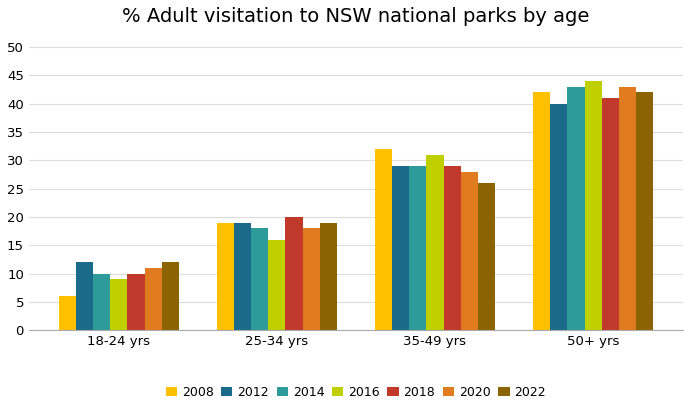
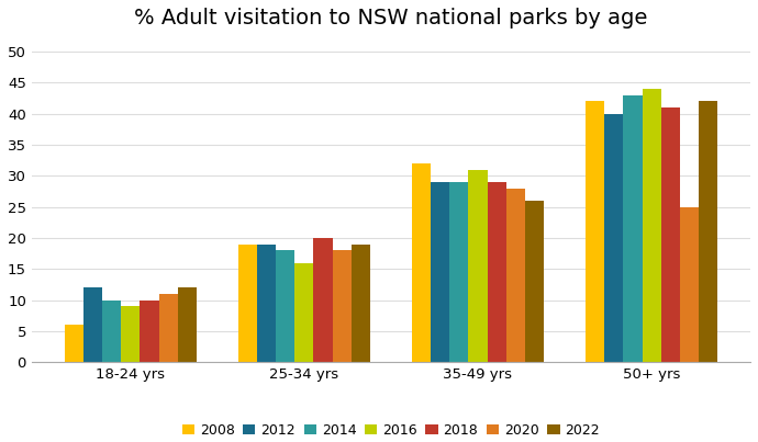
2020/50+ yrs: 43 -> 25
